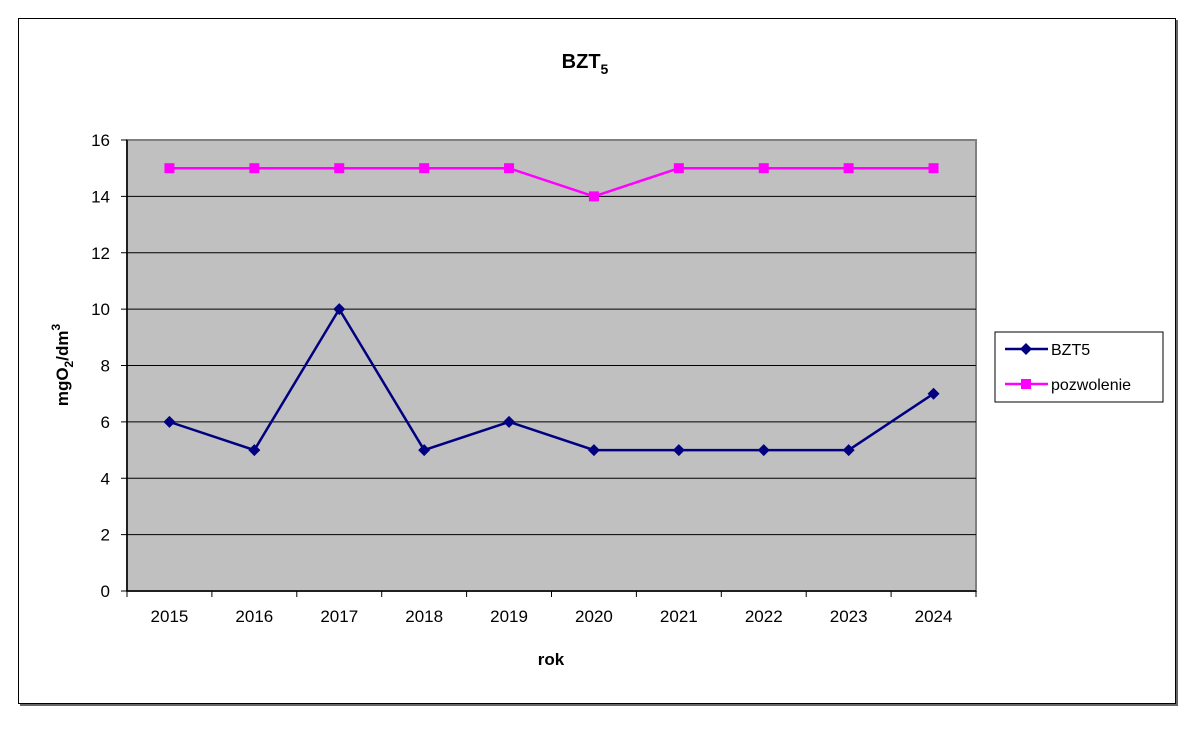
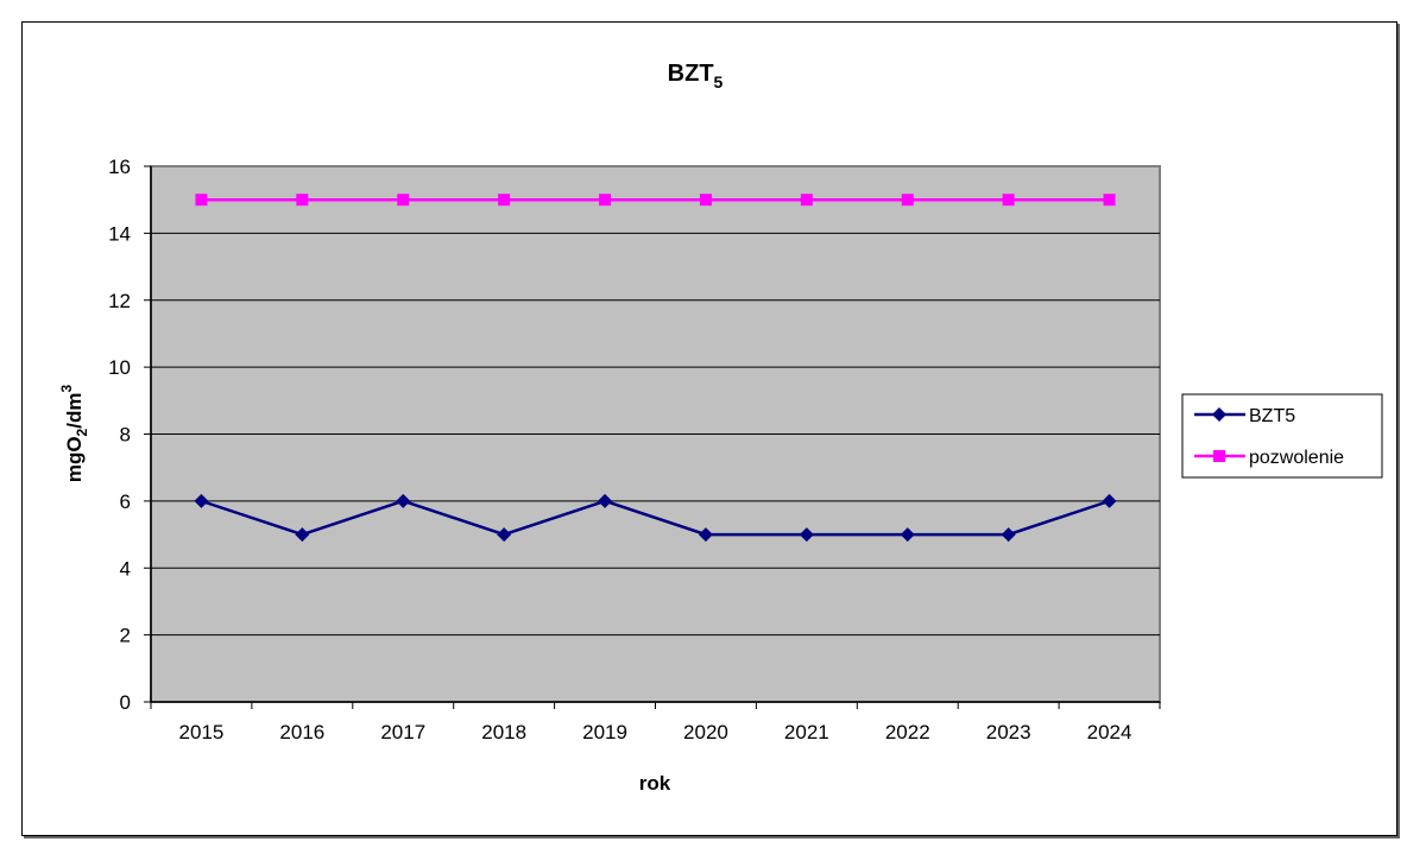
BZT5/2017: 10 -> 6
pozwolenie/2020: 14 -> 15
BZT5/2024: 7 -> 6
